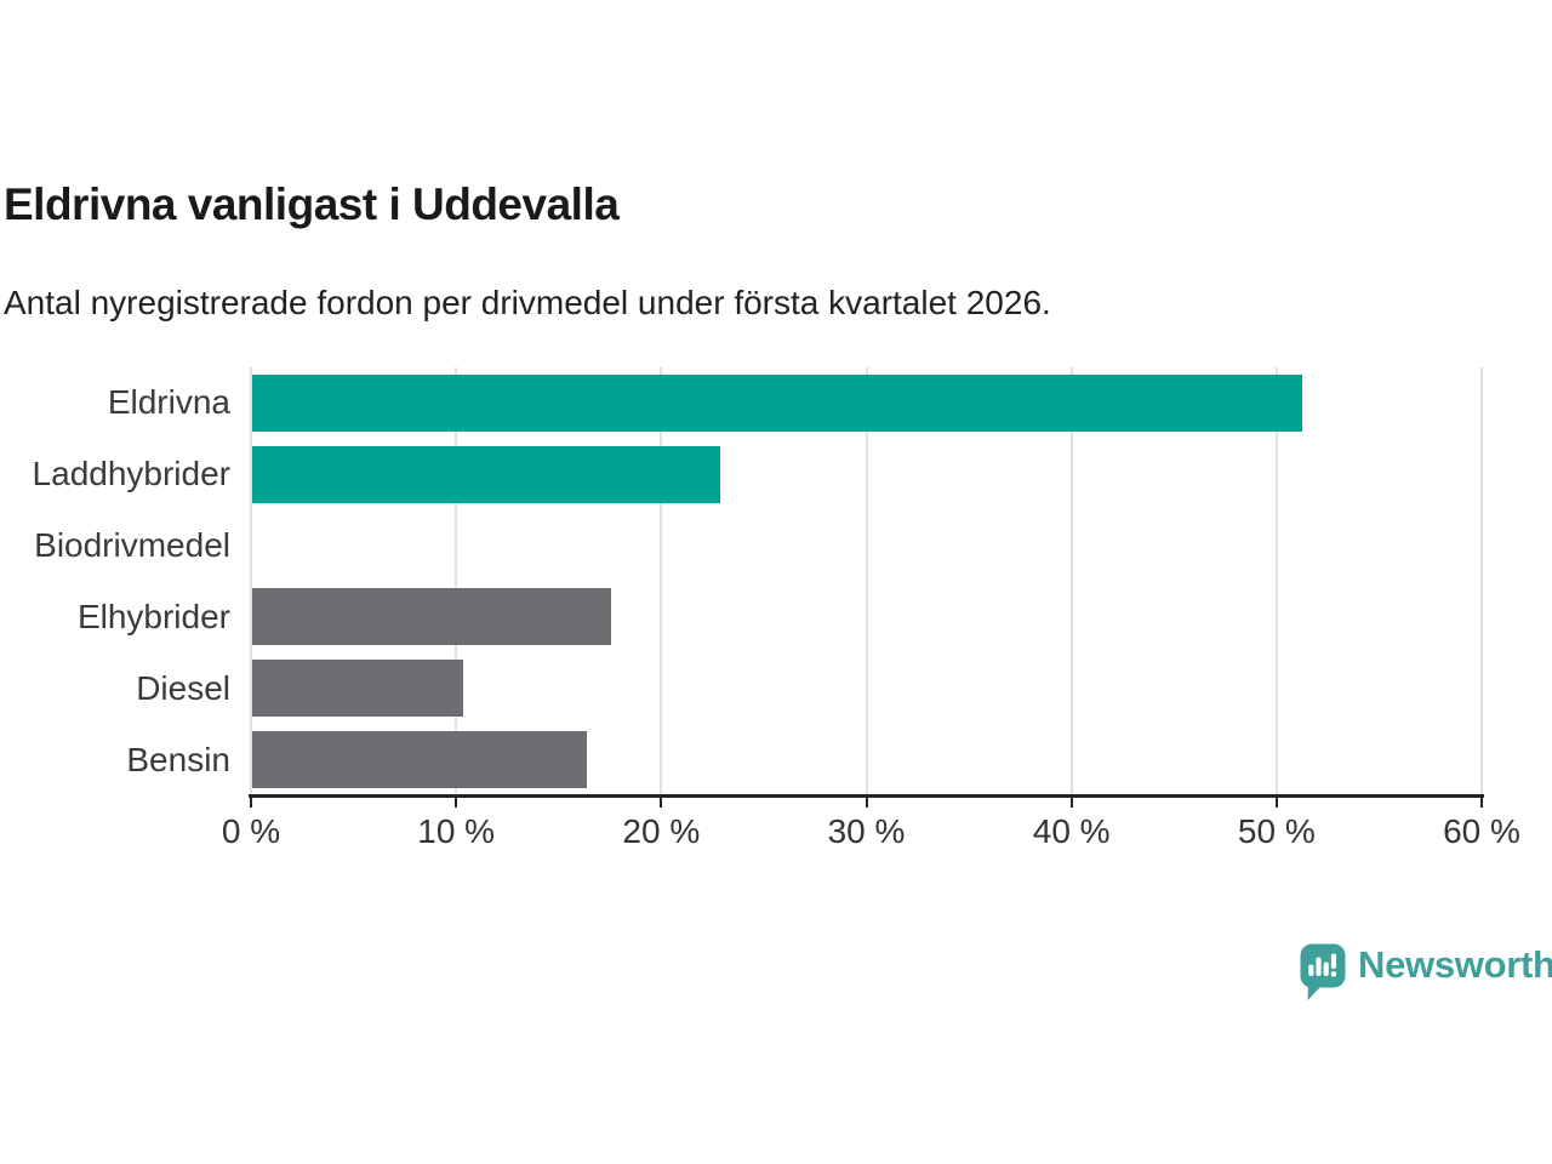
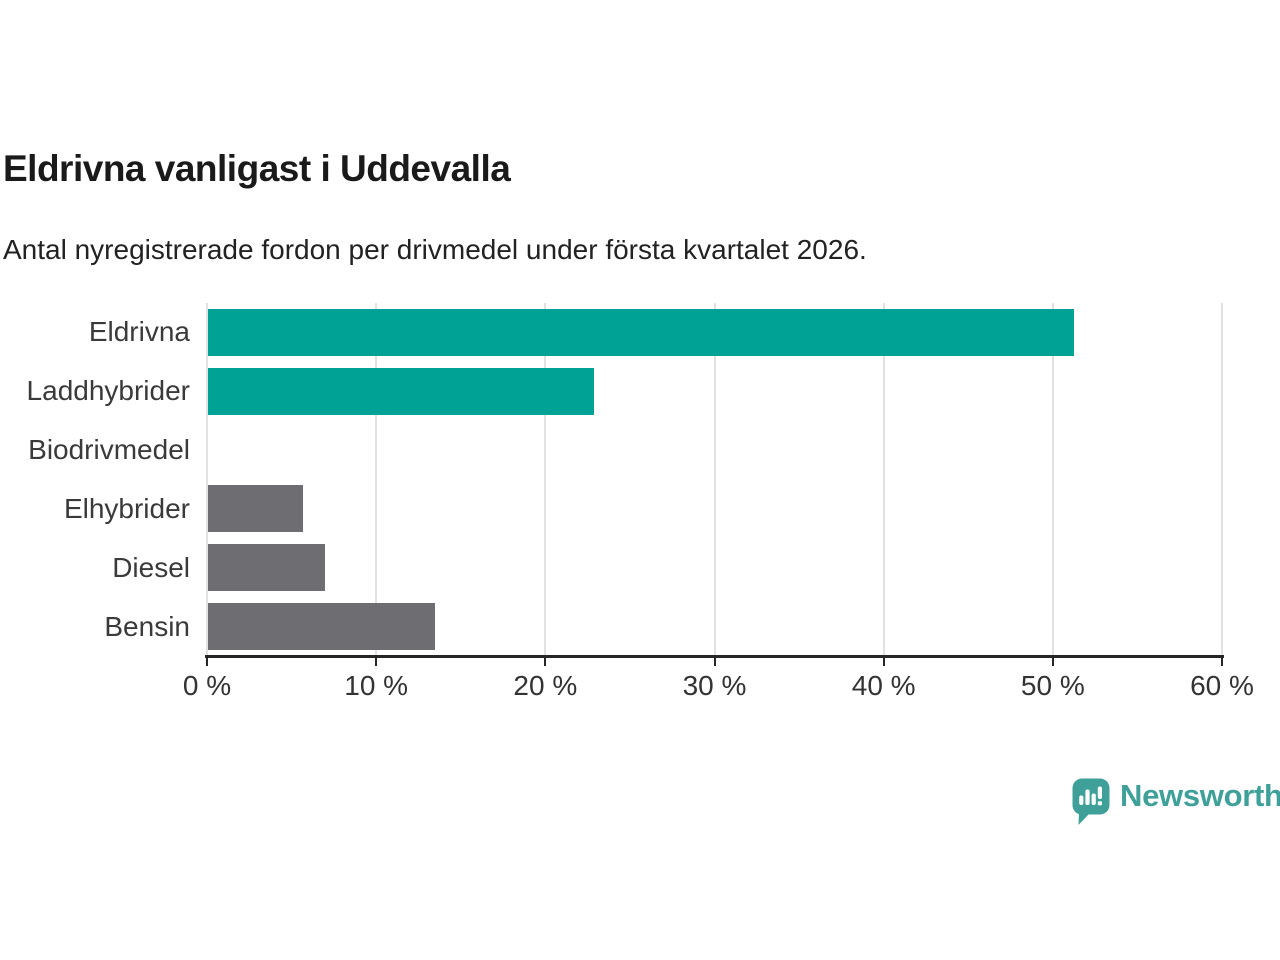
Elhybrider: 17.5% -> 5.6%
Diesel: 10.3% -> 6.9%
Bensin: 16.3% -> 13.4%
